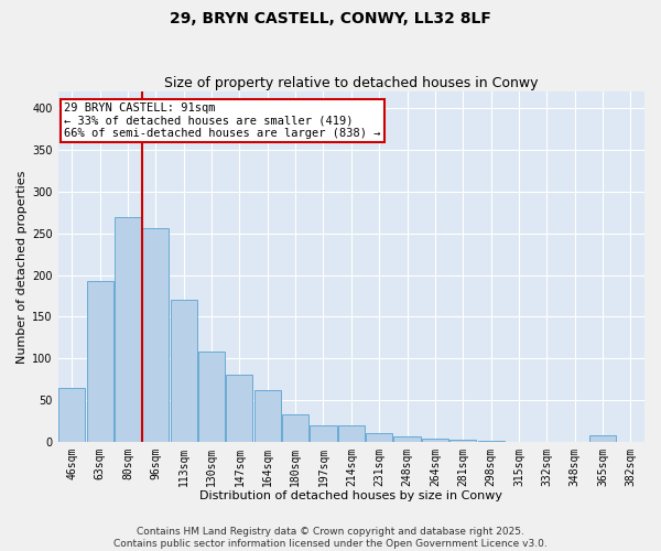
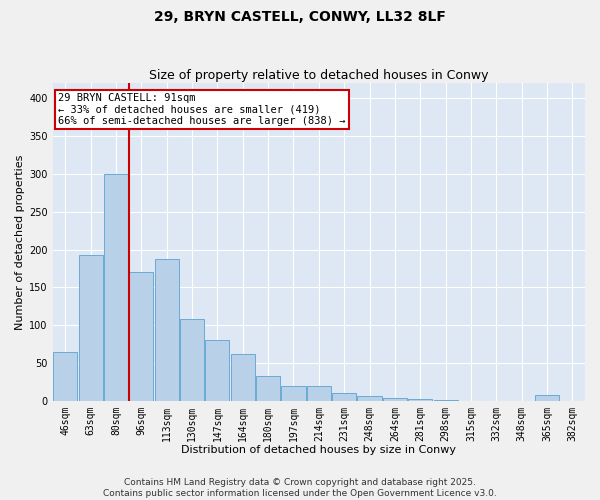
80sqm: 270 -> 300
96sqm: 256 -> 170
113sqm: 170 -> 188
